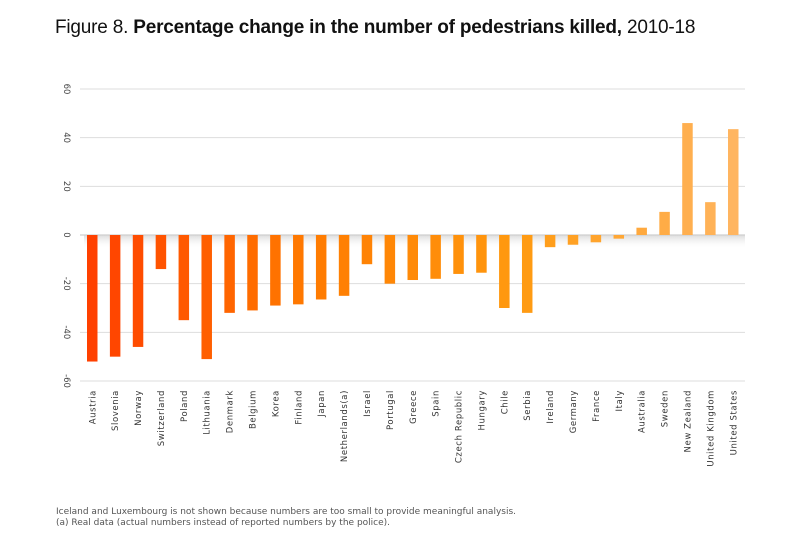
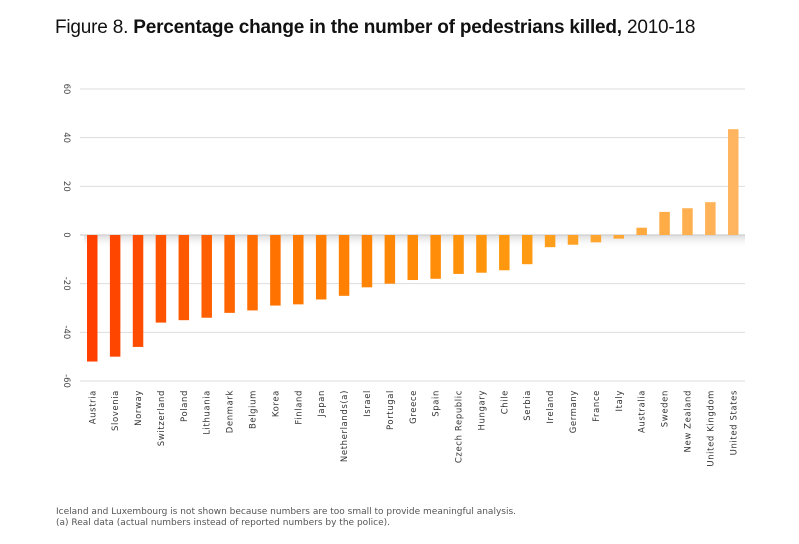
Switzerland: -14 -> -36
Lithuania: -51 -> -34
Israel: -12 -> -22
Chile: -30 -> -14
Serbia: -32 -> -12
New Zealand: 46 -> 11
